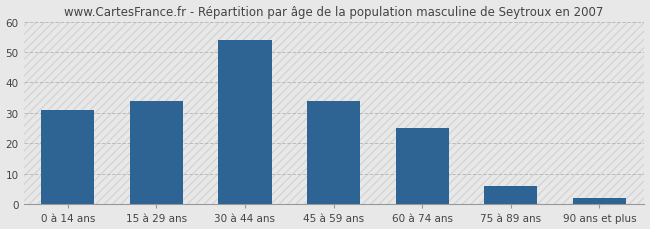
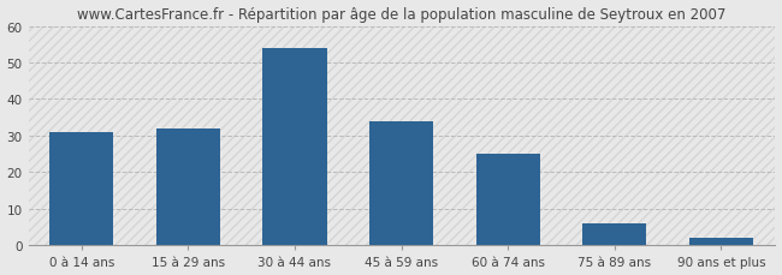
15 à 29 ans: 34 -> 32
